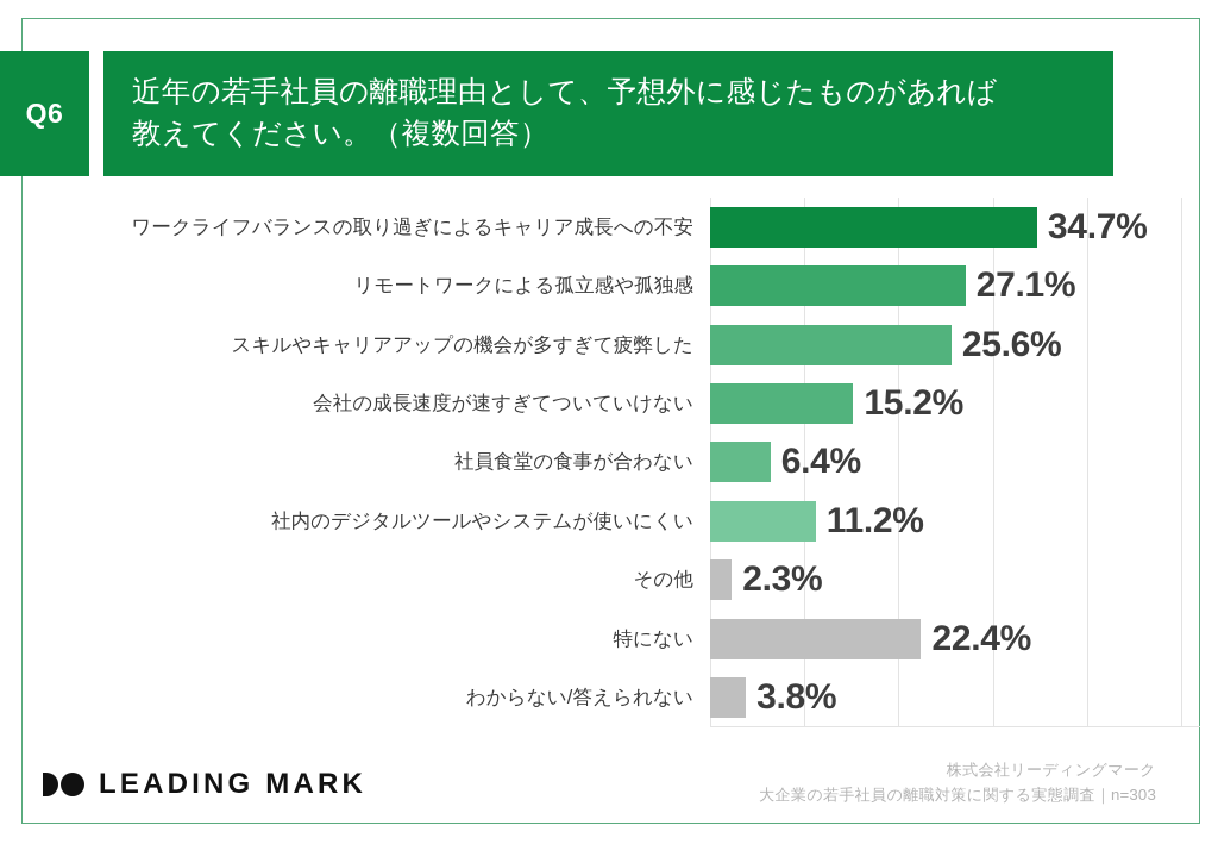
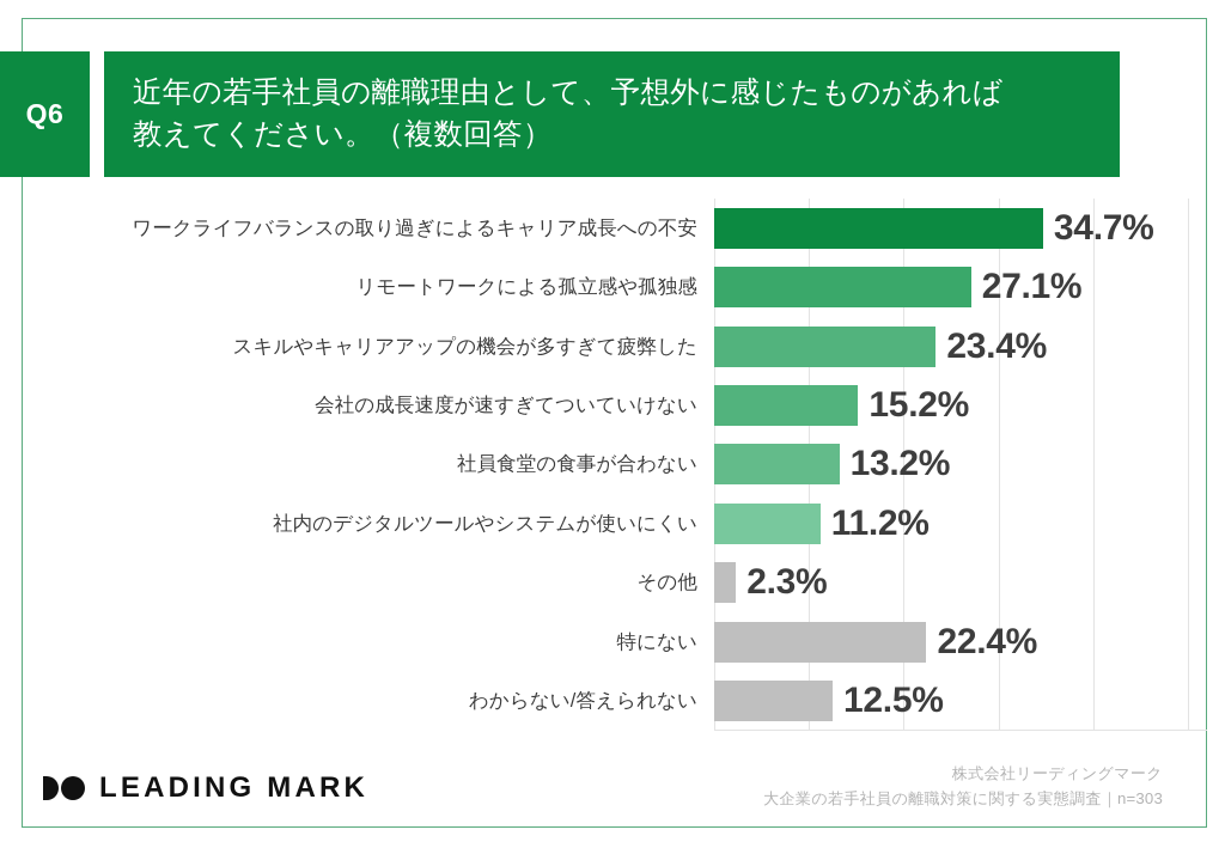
スキルやキャリアアップの機会が多すぎて疲弊した: 25.6% -> 23.4%
社員食堂の食事が合わない: 6.4% -> 13.2%
わからない/答えられない: 3.8% -> 12.5%
